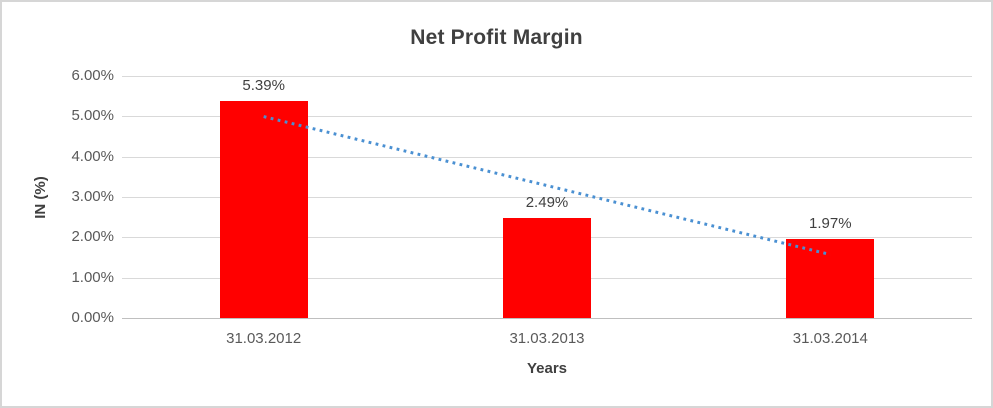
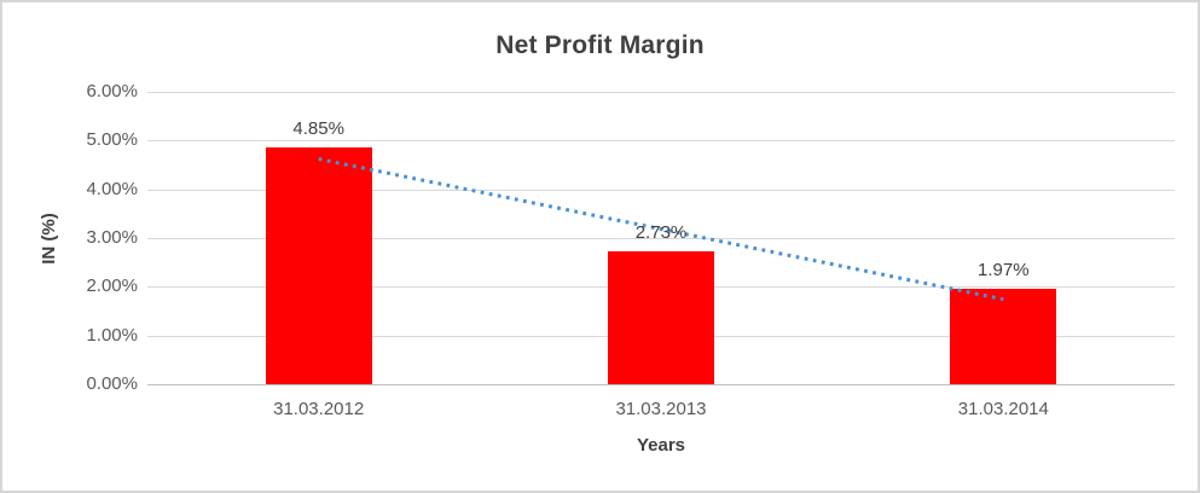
31.03.2012: 5.39% -> 4.85%
31.03.2013: 2.49% -> 2.73%
